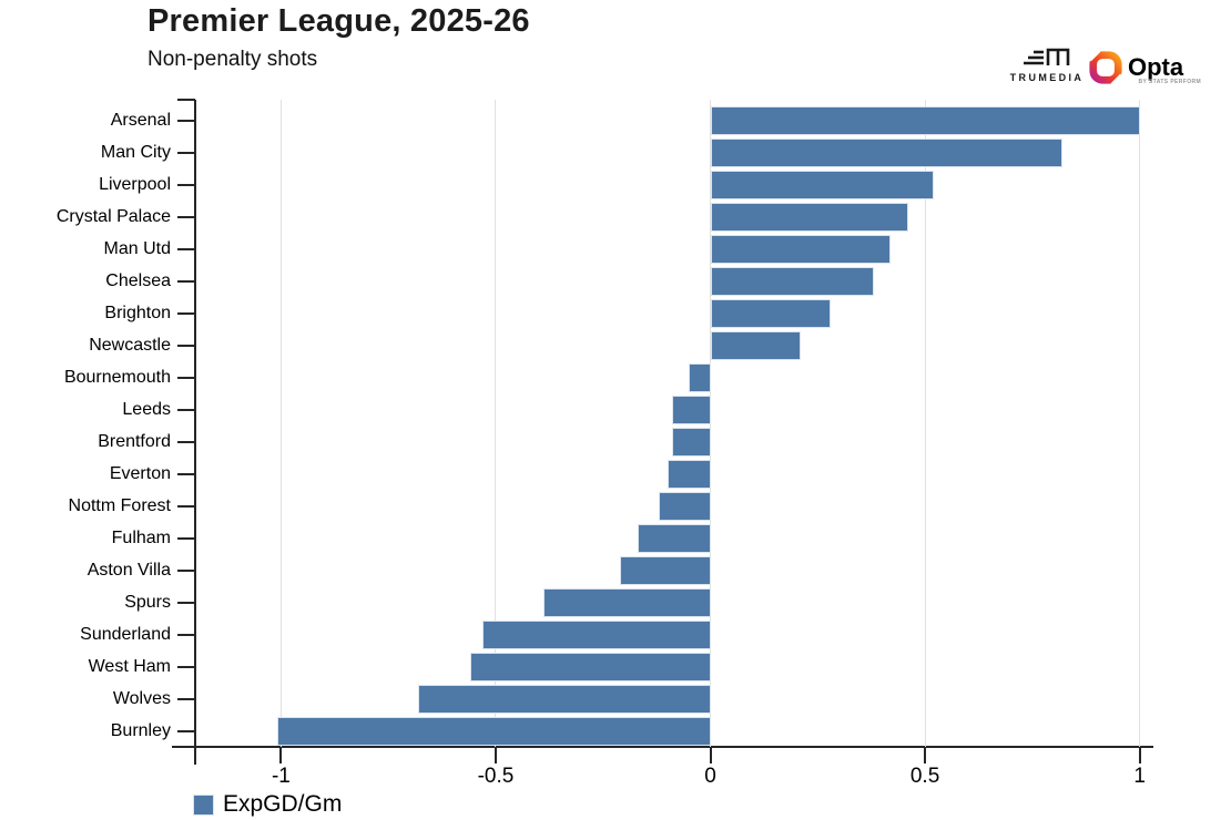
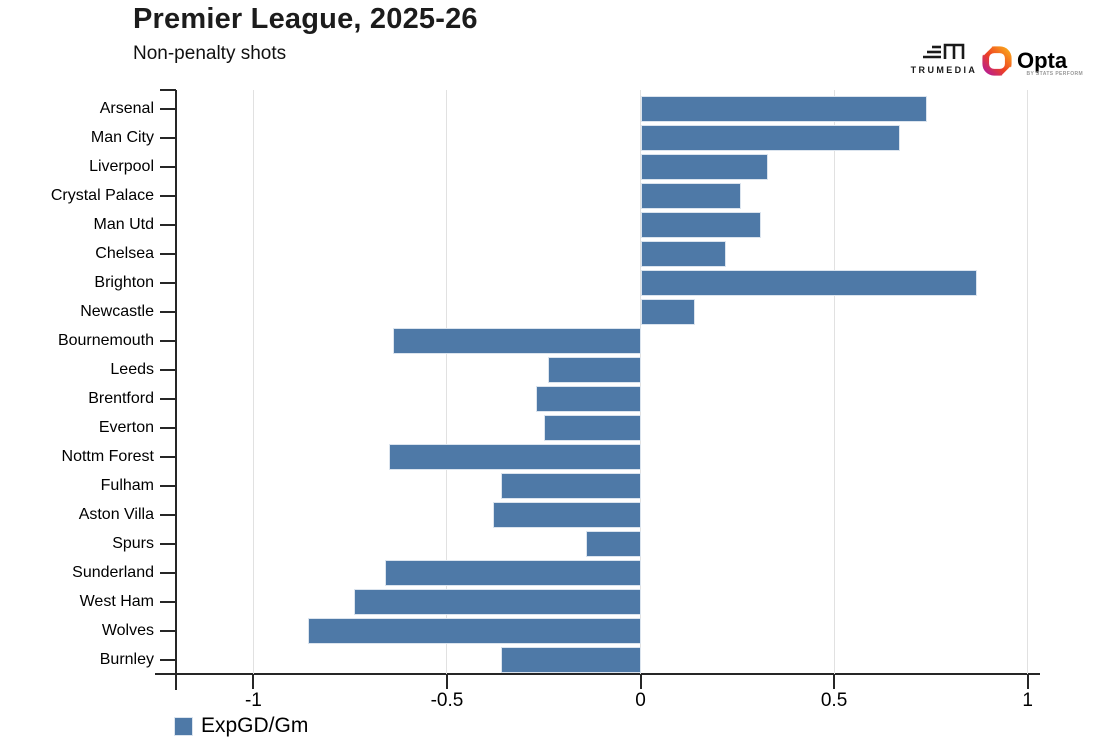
Arsenal: 1.00 -> 0.74
Man City: 0.82 -> 0.67
Liverpool: 0.52 -> 0.33
Crystal Palace: 0.46 -> 0.26
Man Utd: 0.42 -> 0.31
Chelsea: 0.38 -> 0.22
Brighton: 0.28 -> 0.87
Newcastle: 0.21 -> 0.14
Bournemouth: -0.05 -> -0.64
Leeds: -0.09 -> -0.24
Brentford: -0.09 -> -0.27
Everton: -0.10 -> -0.25
Nottm Forest: -0.12 -> -0.65
Fulham: -0.17 -> -0.36
Aston Villa: -0.21 -> -0.38
Spurs: -0.39 -> -0.14
Sunderland: -0.53 -> -0.66
West Ham: -0.56 -> -0.74
Wolves: -0.68 -> -0.86
Burnley: -1.01 -> -0.36
